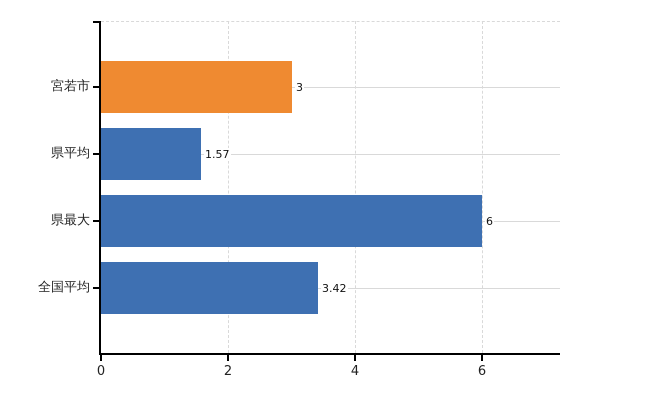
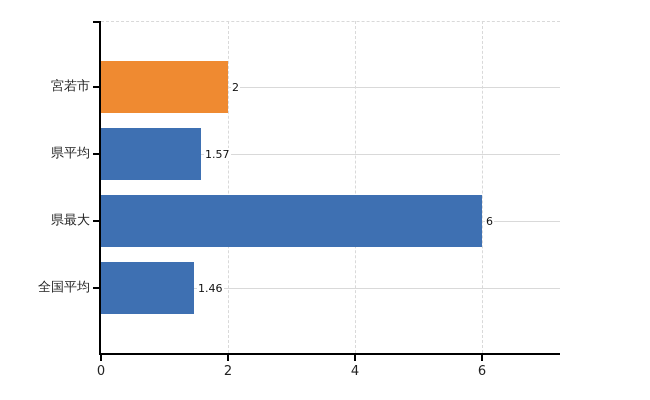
宮若市: 3 -> 2
全国平均: 3.42 -> 1.46
